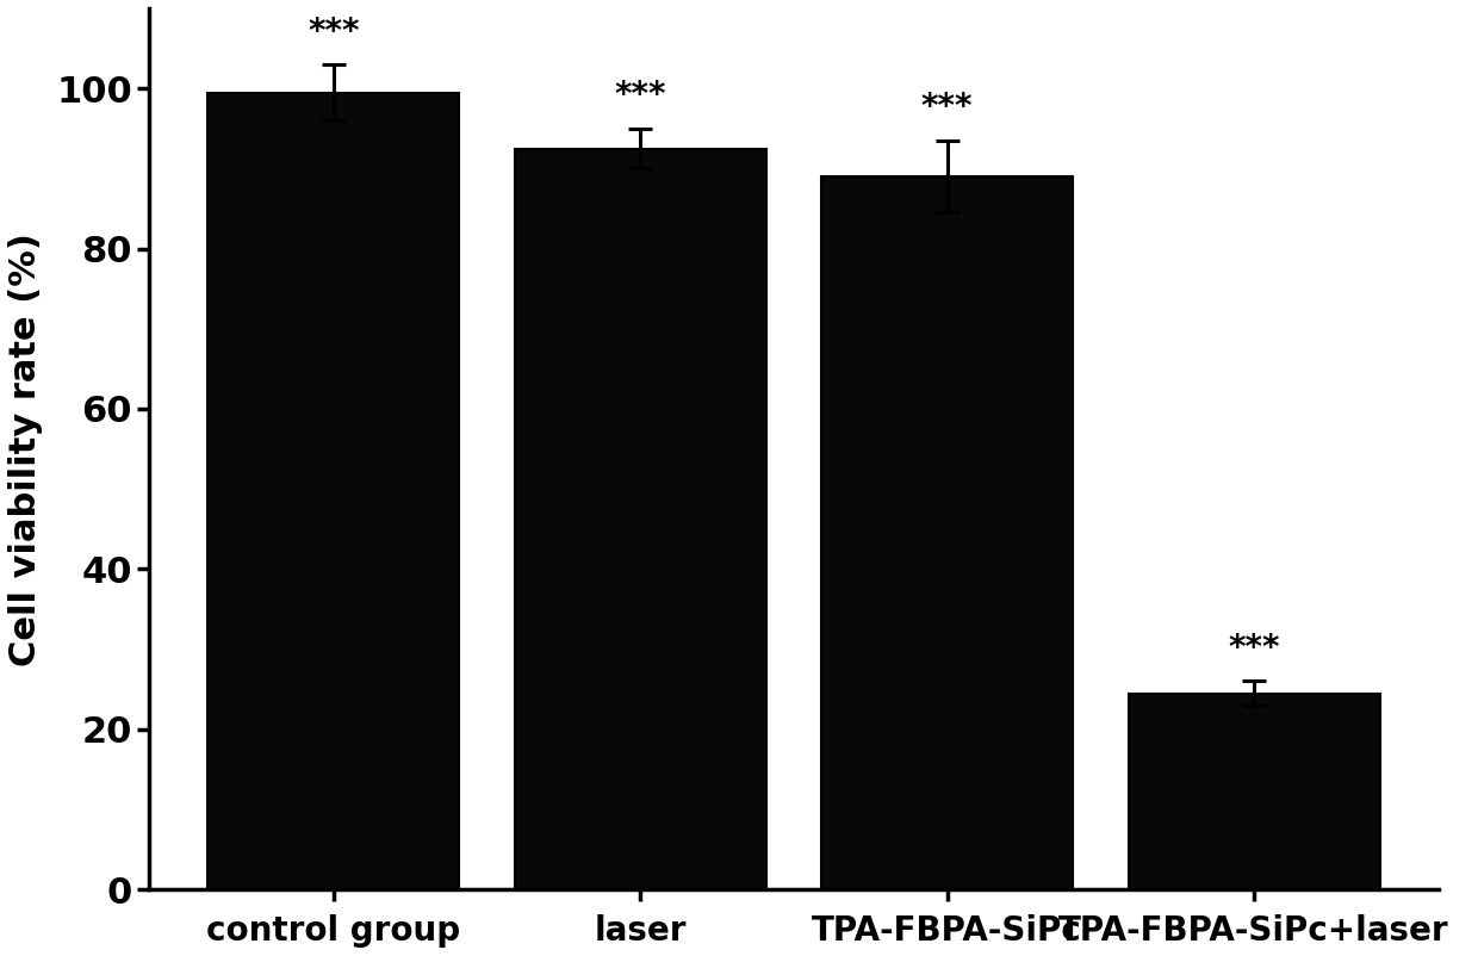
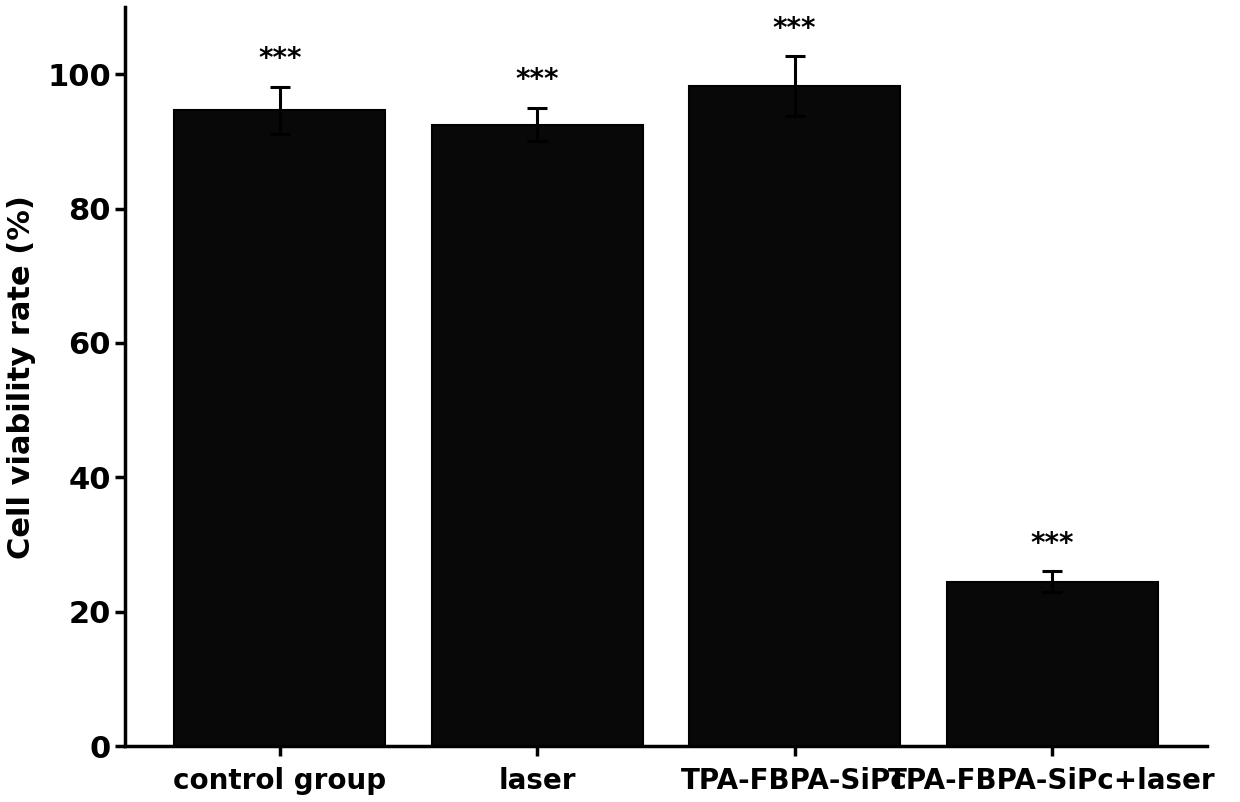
control group: 99.5 -> 94.6
TPA-FBPA-SiPc: 89.0 -> 98.2
